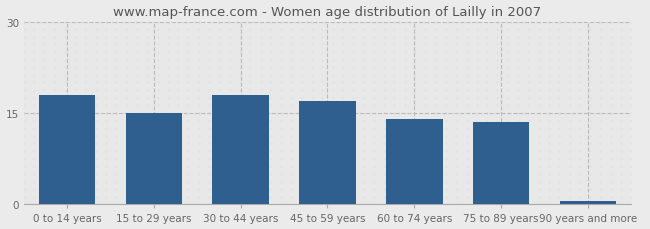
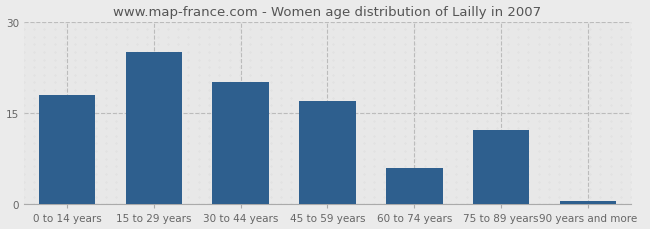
15 to 29 years: 15.0 -> 25.0
30 to 44 years: 18.0 -> 20.0
60 to 74 years: 14.0 -> 6.0
75 to 89 years: 13.5 -> 12.2
